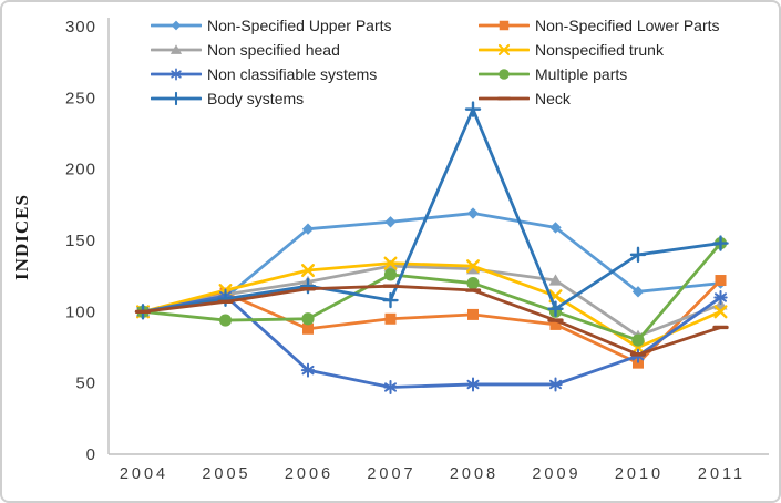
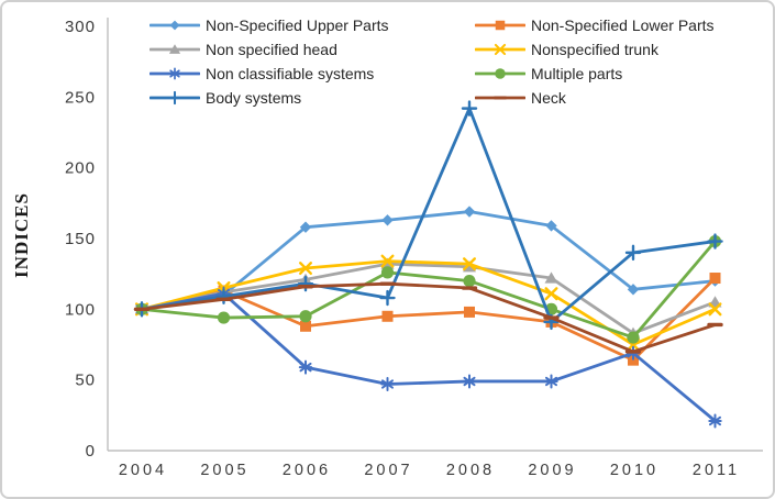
Body systems/2009: 102 -> 91
Non classifiable systems/2011: 110 -> 21
